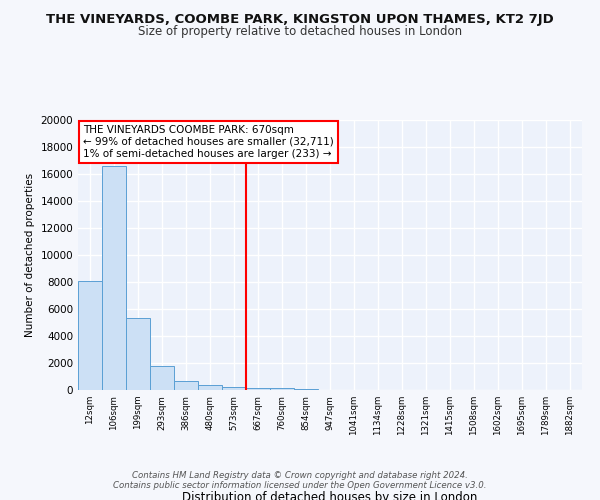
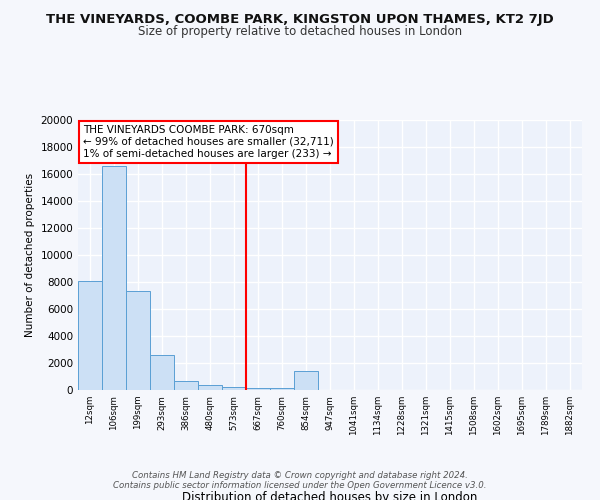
199sqm: 5300 -> 7300
293sqm: 1800 -> 2600
854sqm: 100 -> 1400
